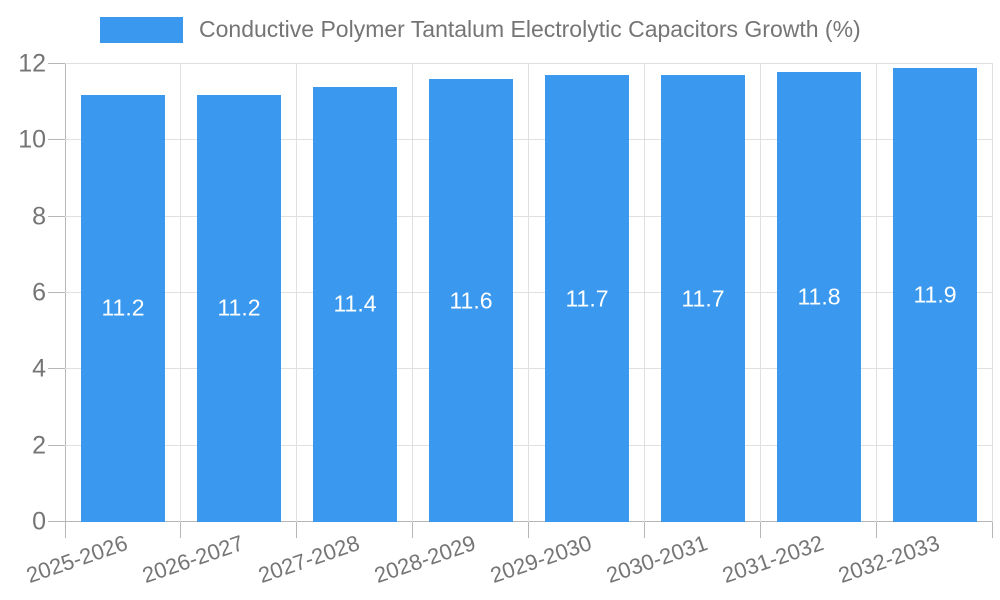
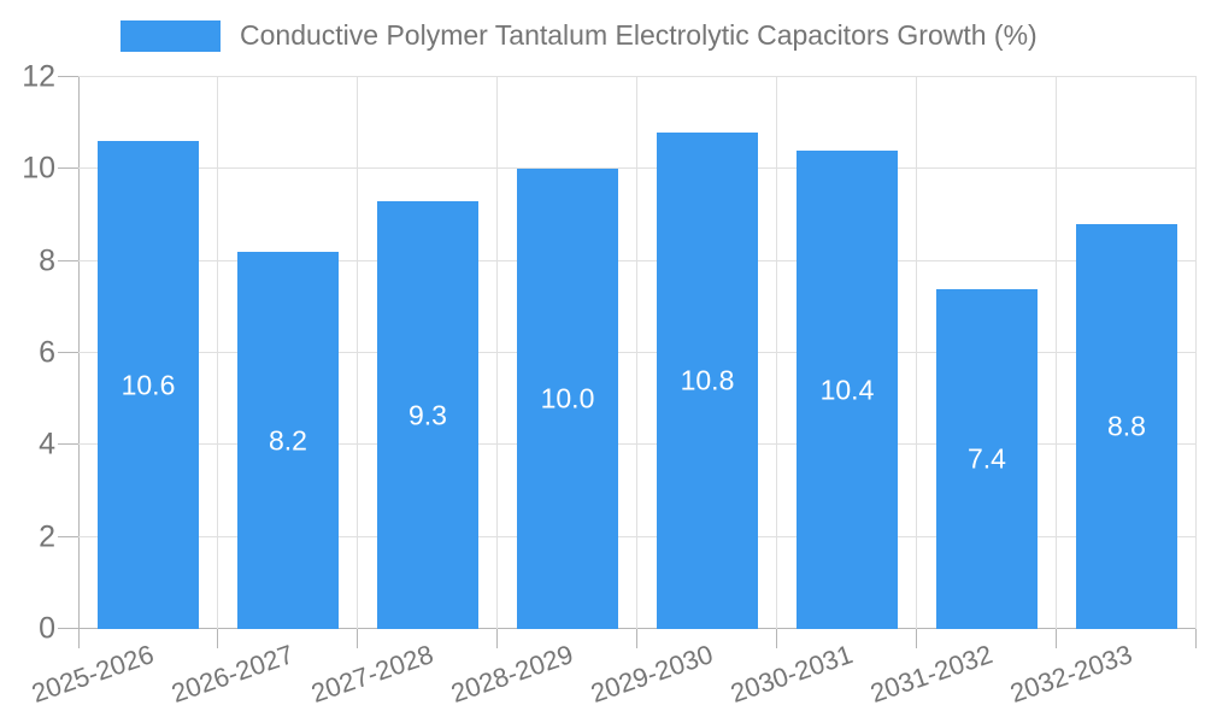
2025-2026: 11.2 -> 10.6
2026-2027: 11.2 -> 8.2
2027-2028: 11.4 -> 9.3
2028-2029: 11.6 -> 10.0
2029-2030: 11.7 -> 10.8
2030-2031: 11.7 -> 10.4
2031-2032: 11.8 -> 7.4
2032-2033: 11.9 -> 8.8
